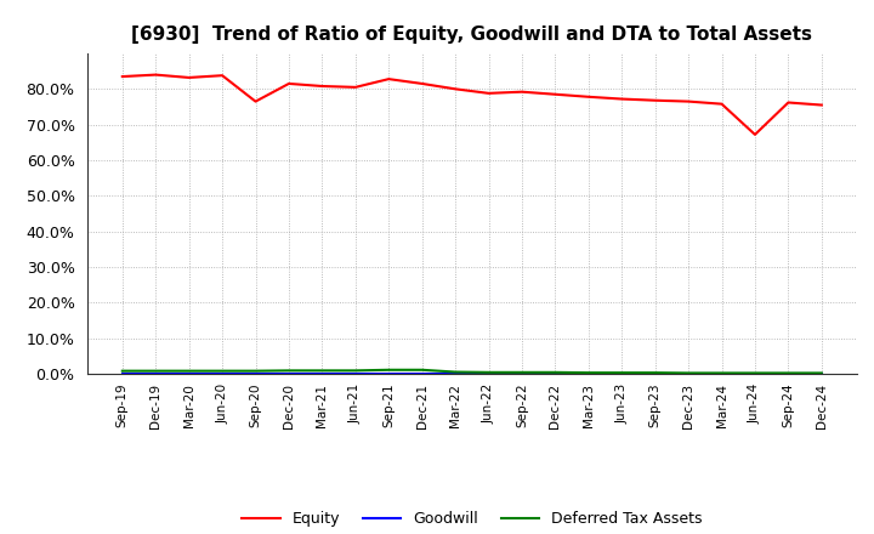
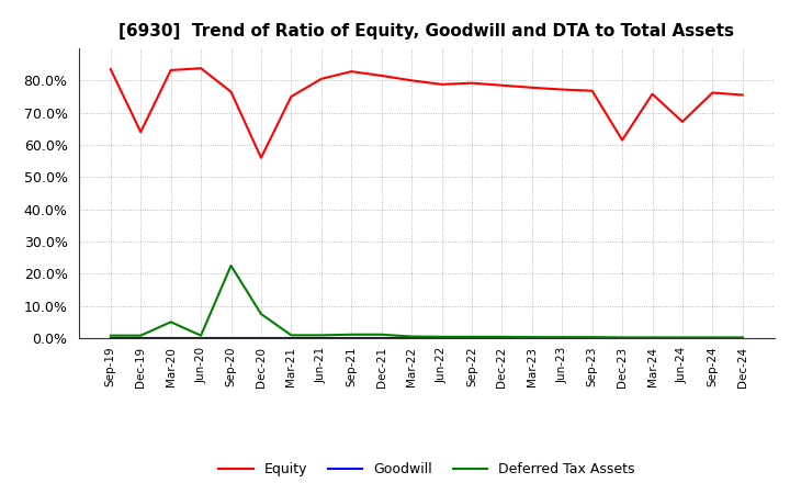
Equity/Dec-19: 84.0% -> 64.0%
Deferred Tax Assets/Mar-20: 0.8% -> 5.0%
Deferred Tax Assets/Sep-20: 0.8% -> 22.5%
Equity/Dec-20: 81.5% -> 56.0%
Deferred Tax Assets/Dec-20: 0.9% -> 7.5%
Equity/Mar-21: 80.8% -> 75.0%
Equity/Dec-23: 76.5% -> 61.5%
